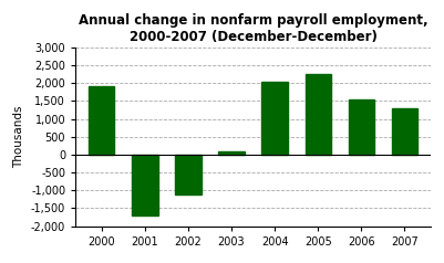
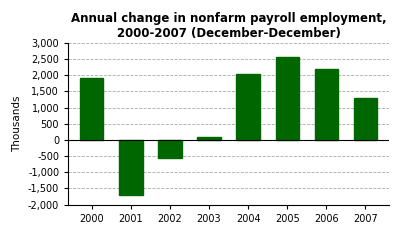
2002: -1,100 -> -550
2005: 2,250 -> 2,550
2006: 1,550 -> 2,200
